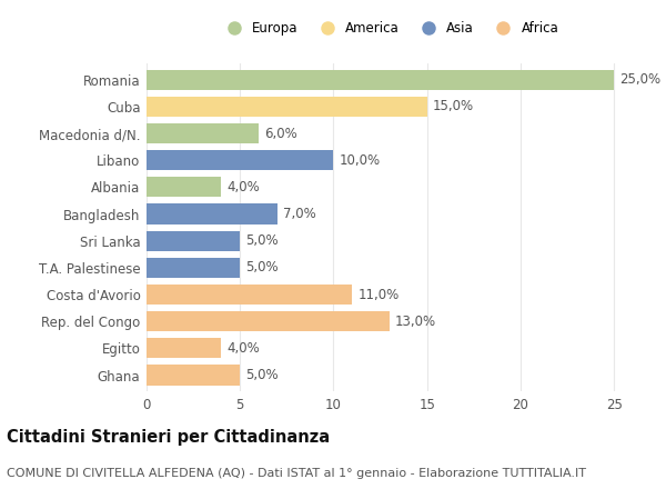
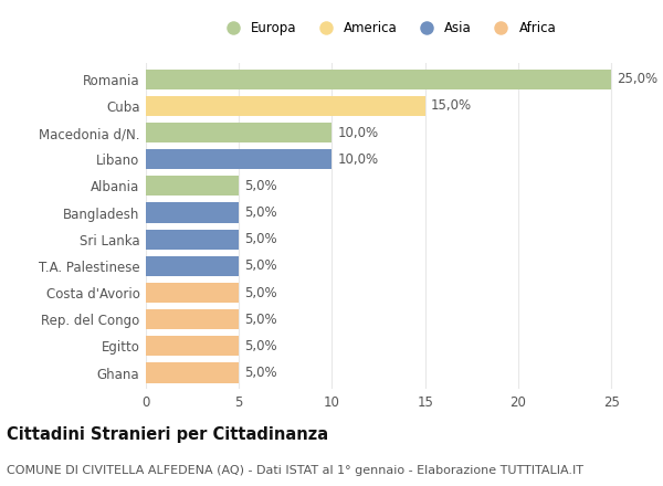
Macedonia d/N.: 6,0% -> 10,0%
Albania: 4,0% -> 5,0%
Bangladesh: 7,0% -> 5,0%
Costa d'Avorio: 11,0% -> 5,0%
Rep. del Congo: 13,0% -> 5,0%
Egitto: 4,0% -> 5,0%
